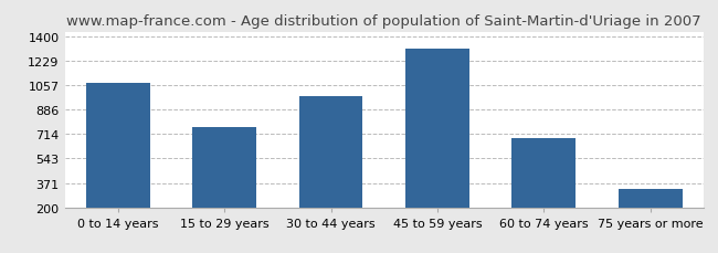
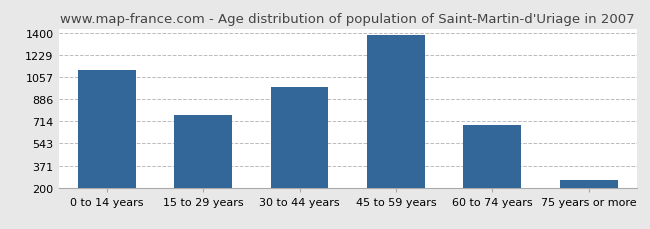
0 to 14 years: 1070 -> 1110
45 to 59 years: 1310 -> 1380
75 years or more: 330 -> 260
